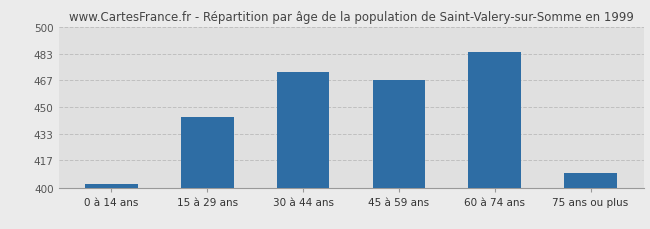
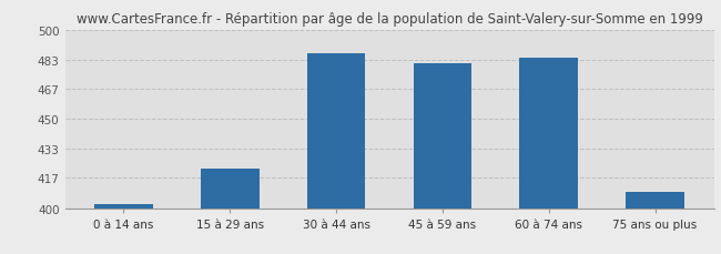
15 à 29 ans: 444 -> 422
30 à 44 ans: 472 -> 487
45 à 59 ans: 467 -> 481
